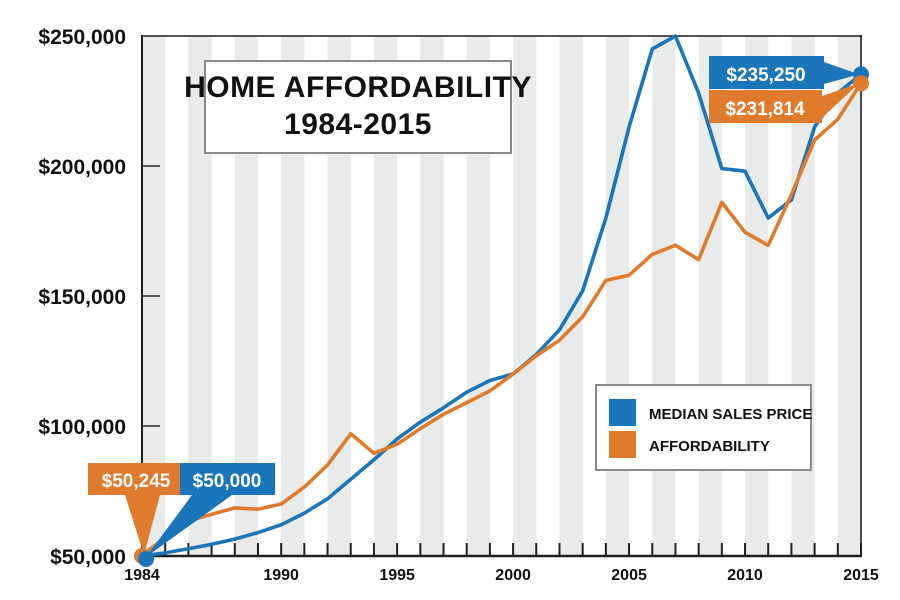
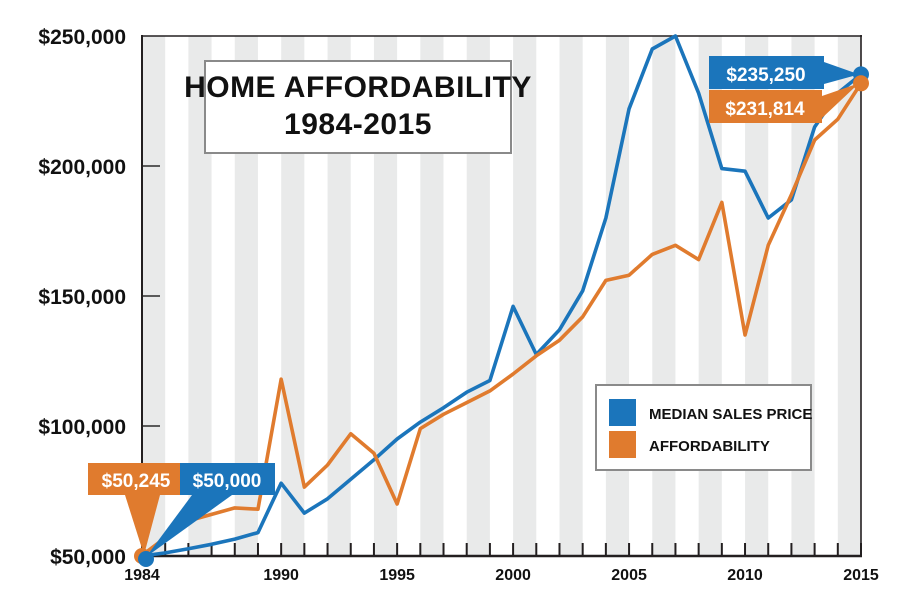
MEDIAN SALES PRICE/1990: $62000 -> $78000
AFFORDABILITY/1990: $70000 -> $118000
AFFORDABILITY/1995: $93000 -> $70000
MEDIAN SALES PRICE/2000: $120000 -> $146000
MEDIAN SALES PRICE/2005: $215000 -> $222000
AFFORDABILITY/2010: $174000 -> $135000
